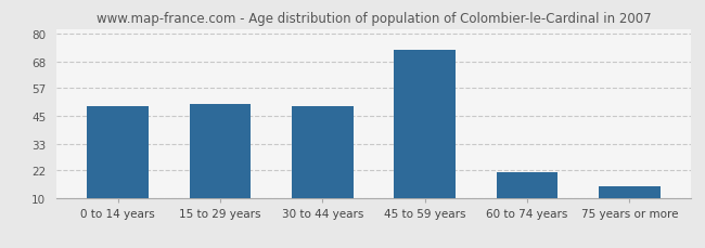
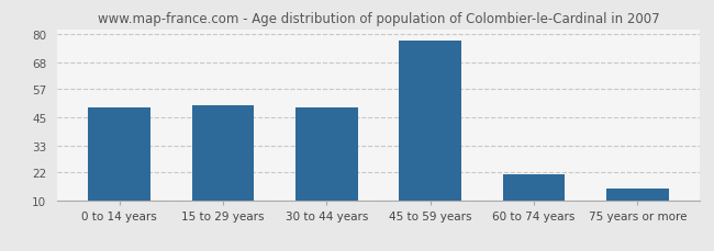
45 to 59 years: 73 -> 77
